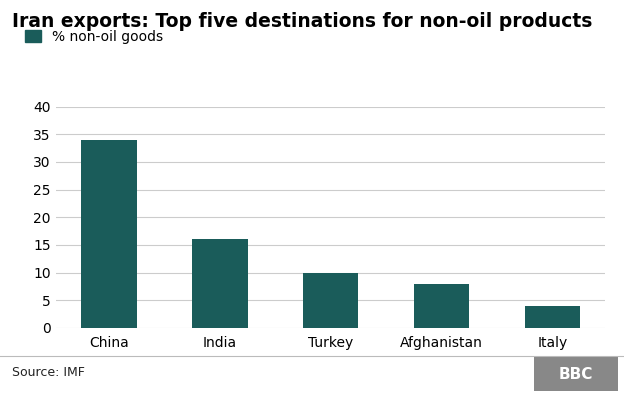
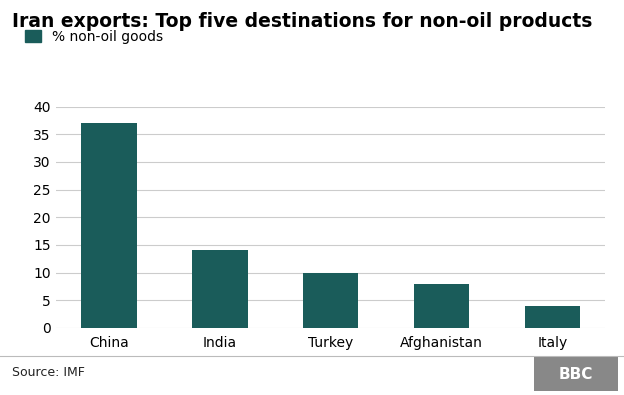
China: 34 -> 37
India: 16 -> 14
